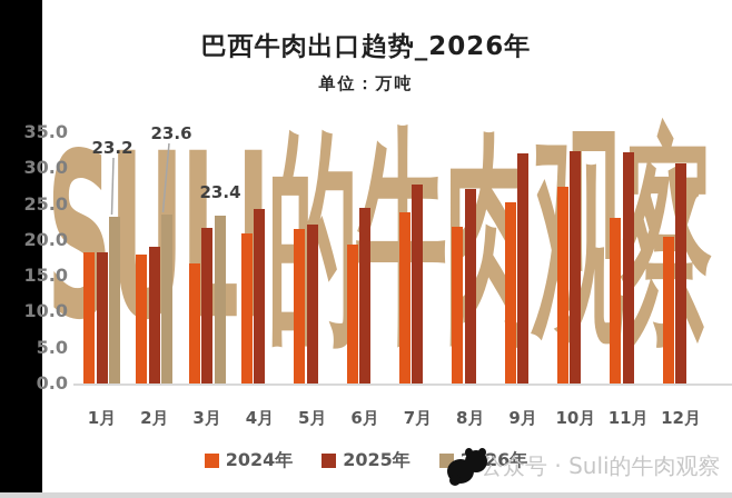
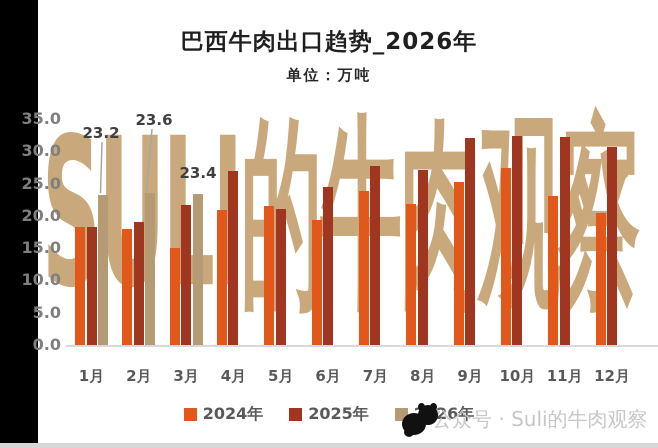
2024年/3月: 17 -> 15
2025年/4月: 24 -> 27
2025年/5月: 22 -> 21
